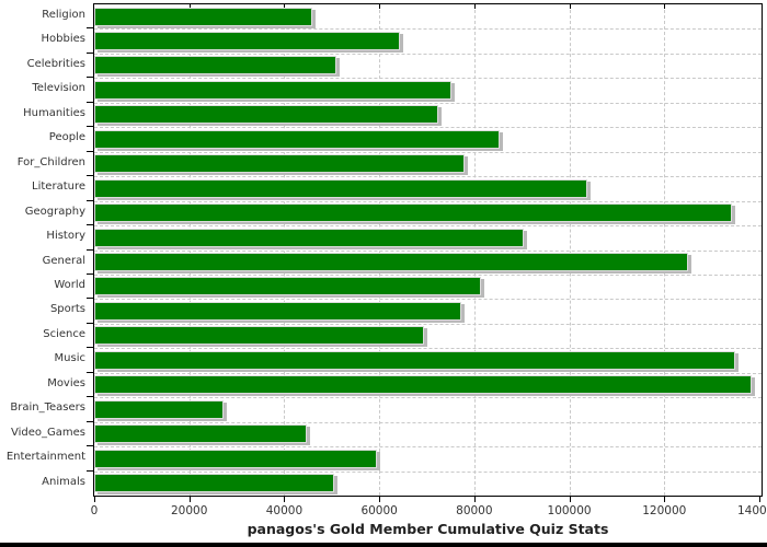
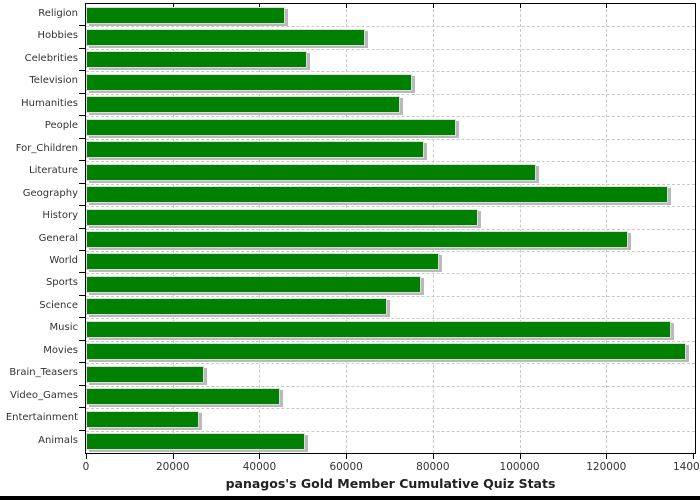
Entertainment: 59000 -> 26000
